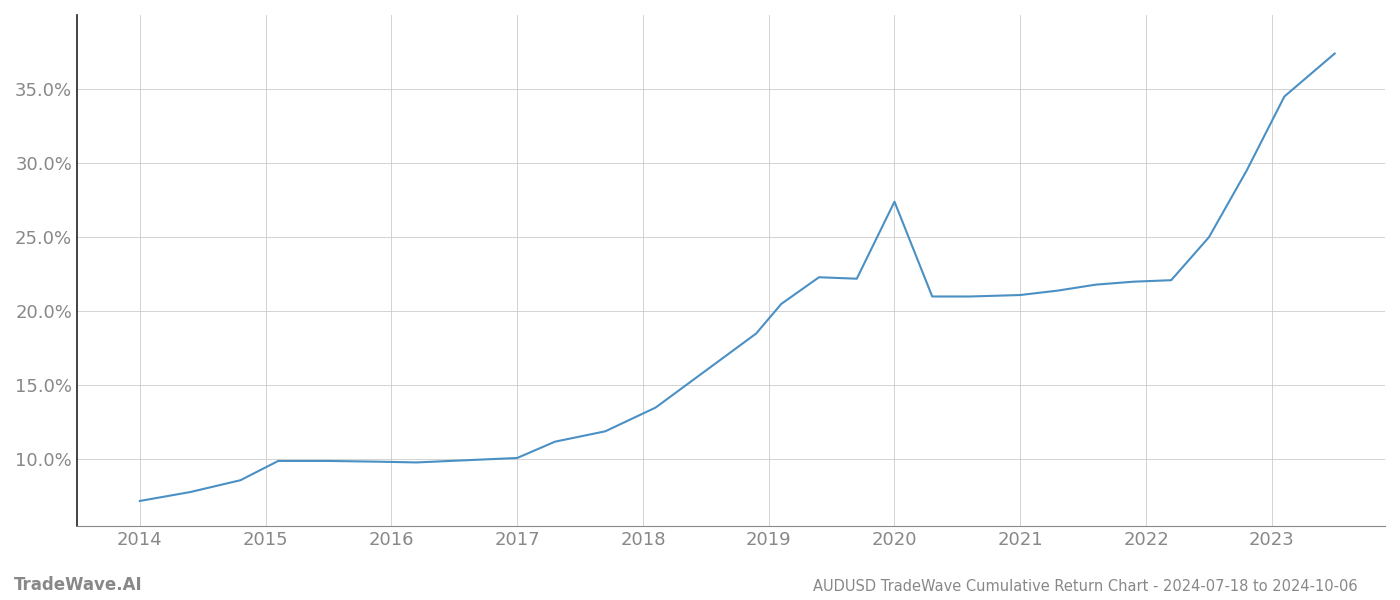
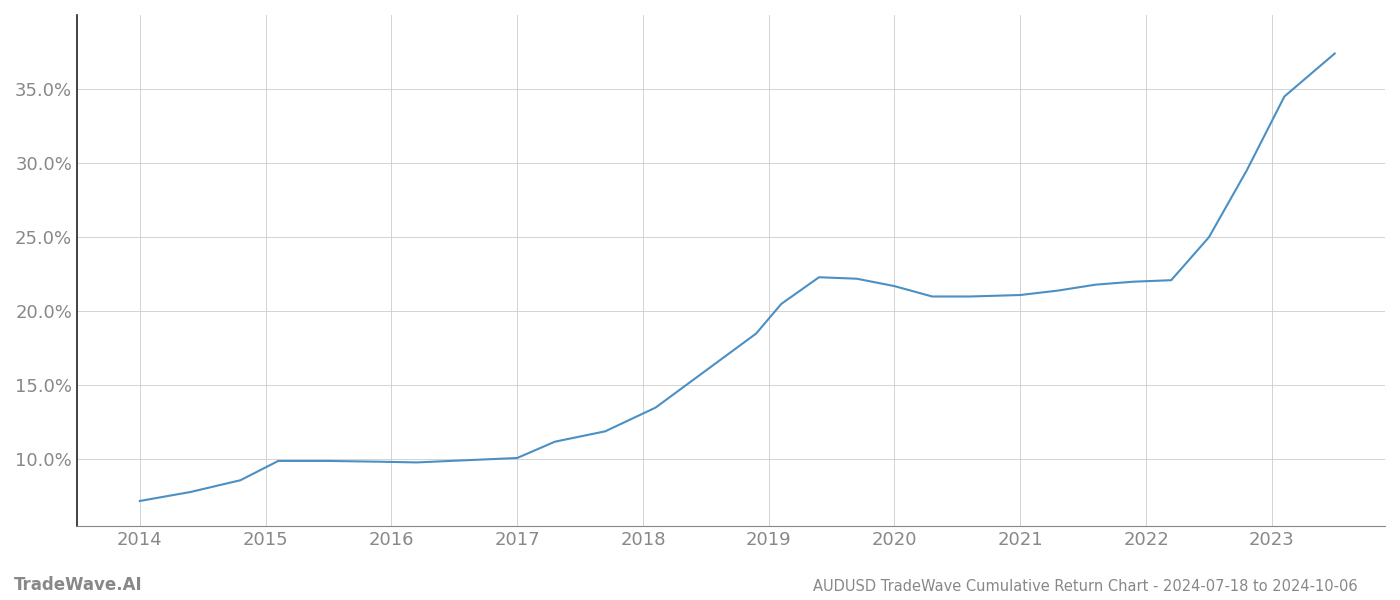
2020: 27.4% -> 21.7%
